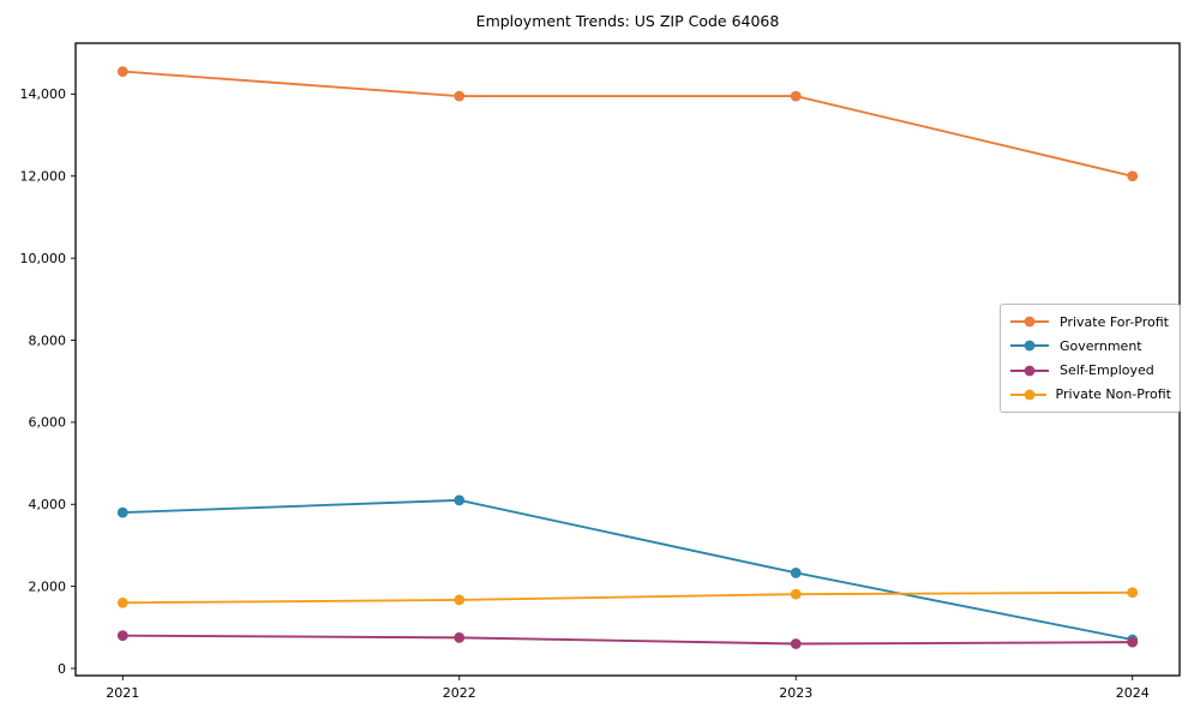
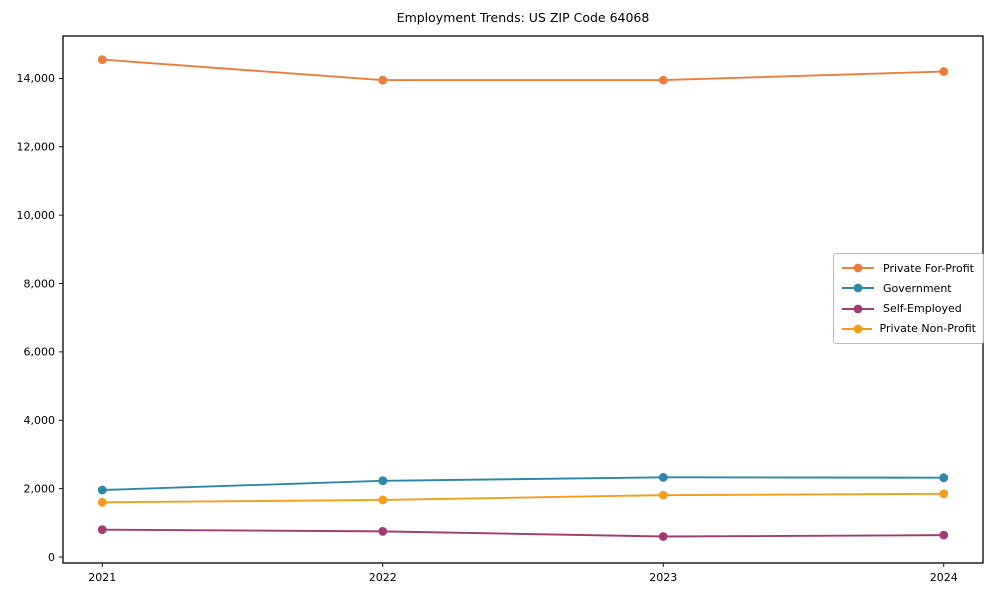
Government/2021: 3800 -> 2000
Government/2022: 4100 -> 2200
Private For-Profit/2024: 12000 -> 14200
Government/2024: 700 -> 2300
